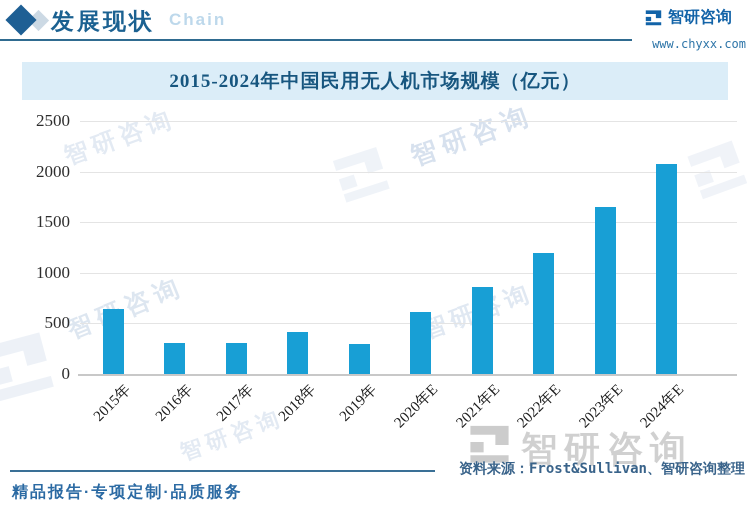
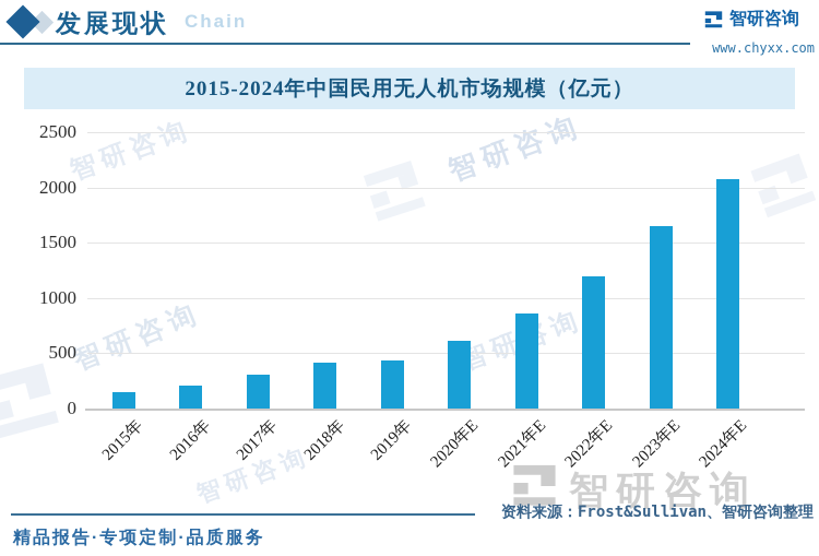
2015年: 640 -> 150
2016年: 310 -> 200
2019年: 300 -> 440
